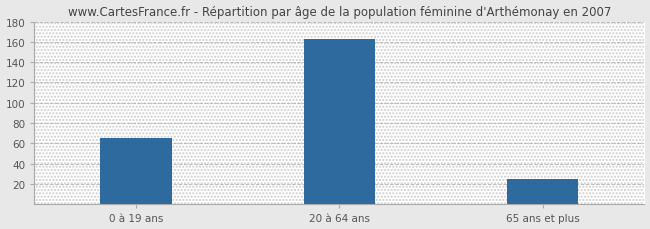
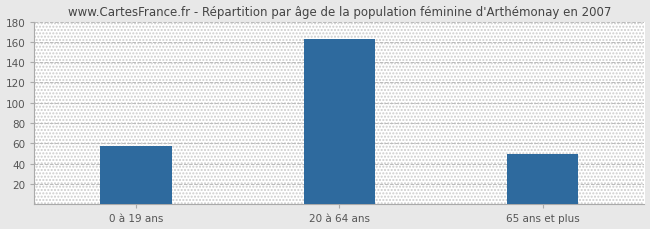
0 à 19 ans: 65 -> 57
65 ans et plus: 25 -> 50
